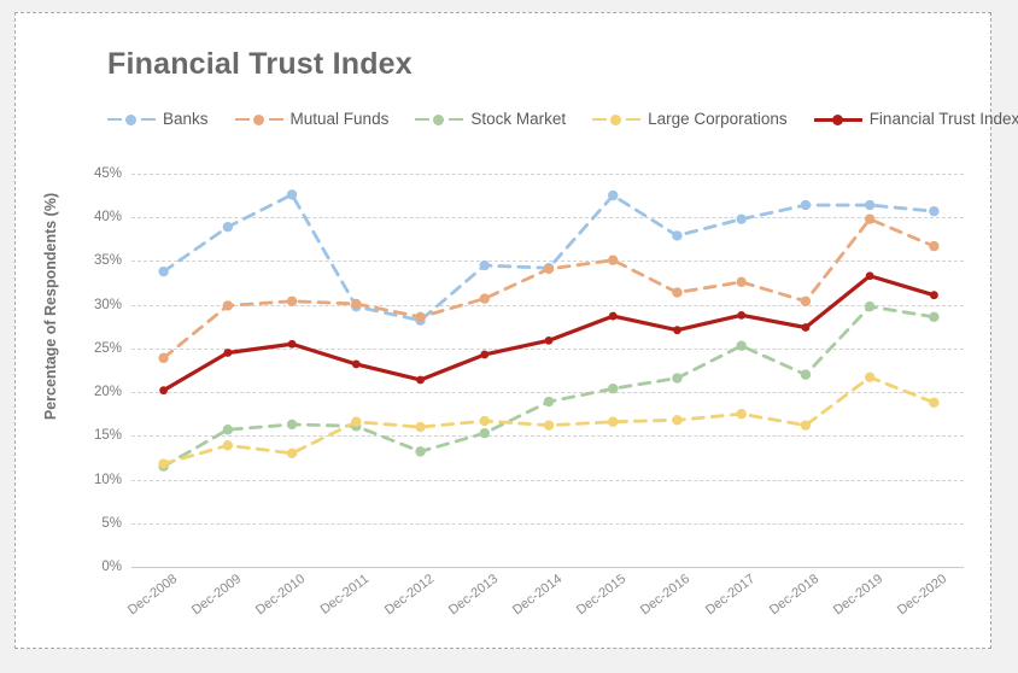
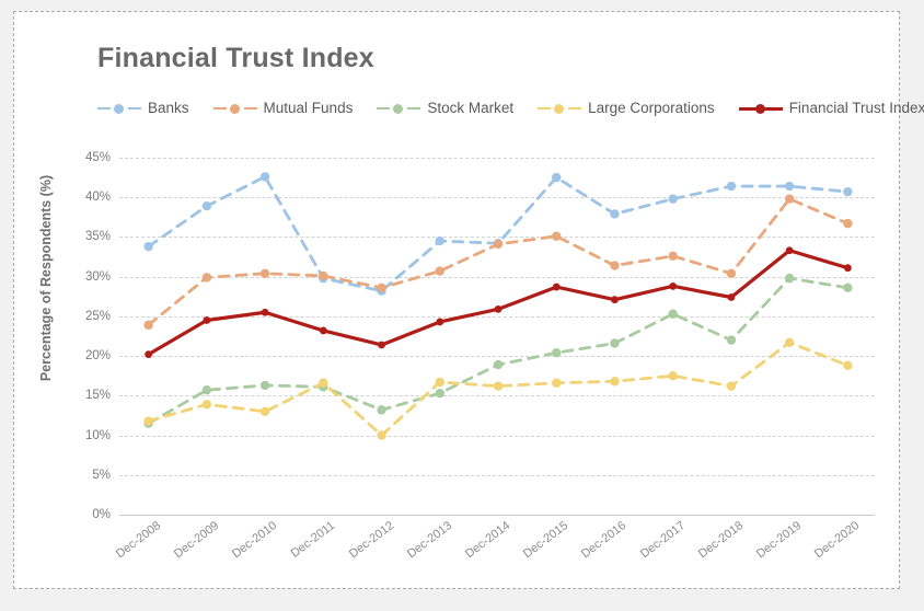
Large Corporations/Dec-2012: 16% -> 10%
